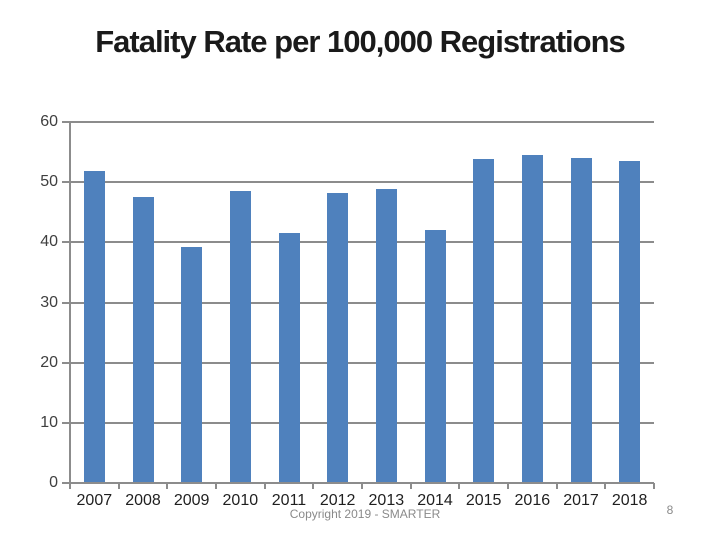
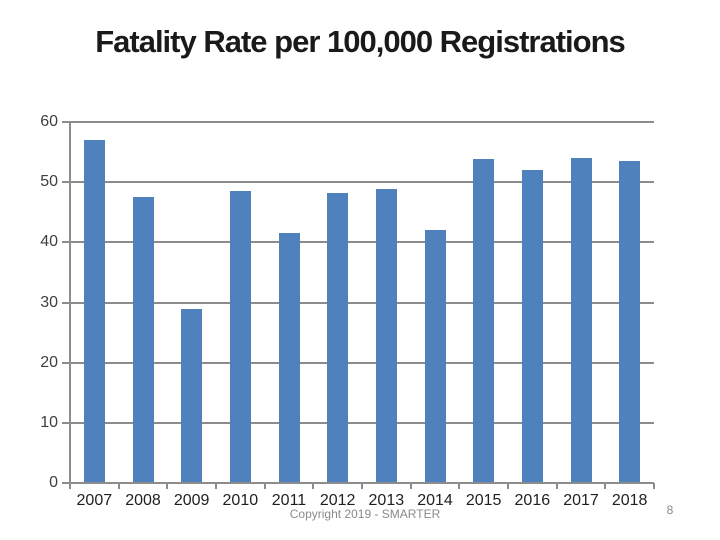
2007: 52 -> 57
2009: 39 -> 29
2016: 55 -> 52
